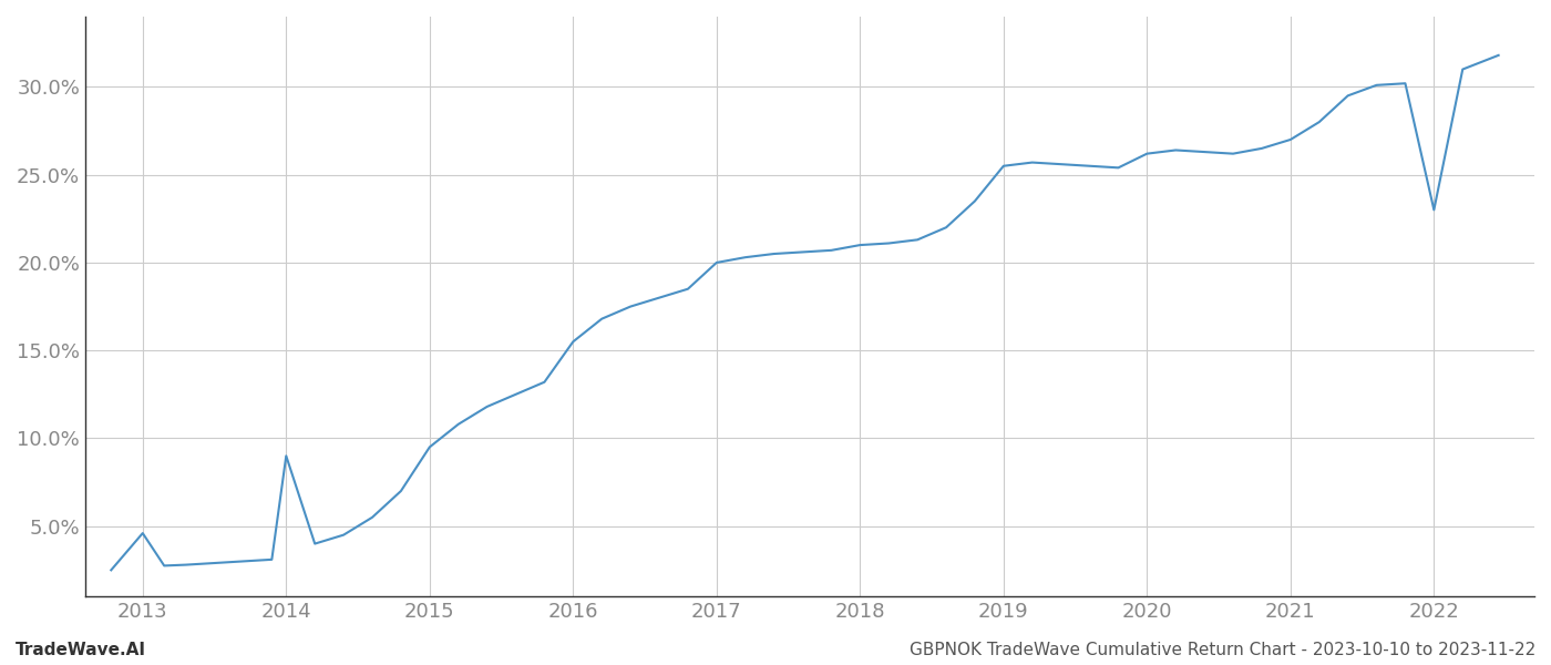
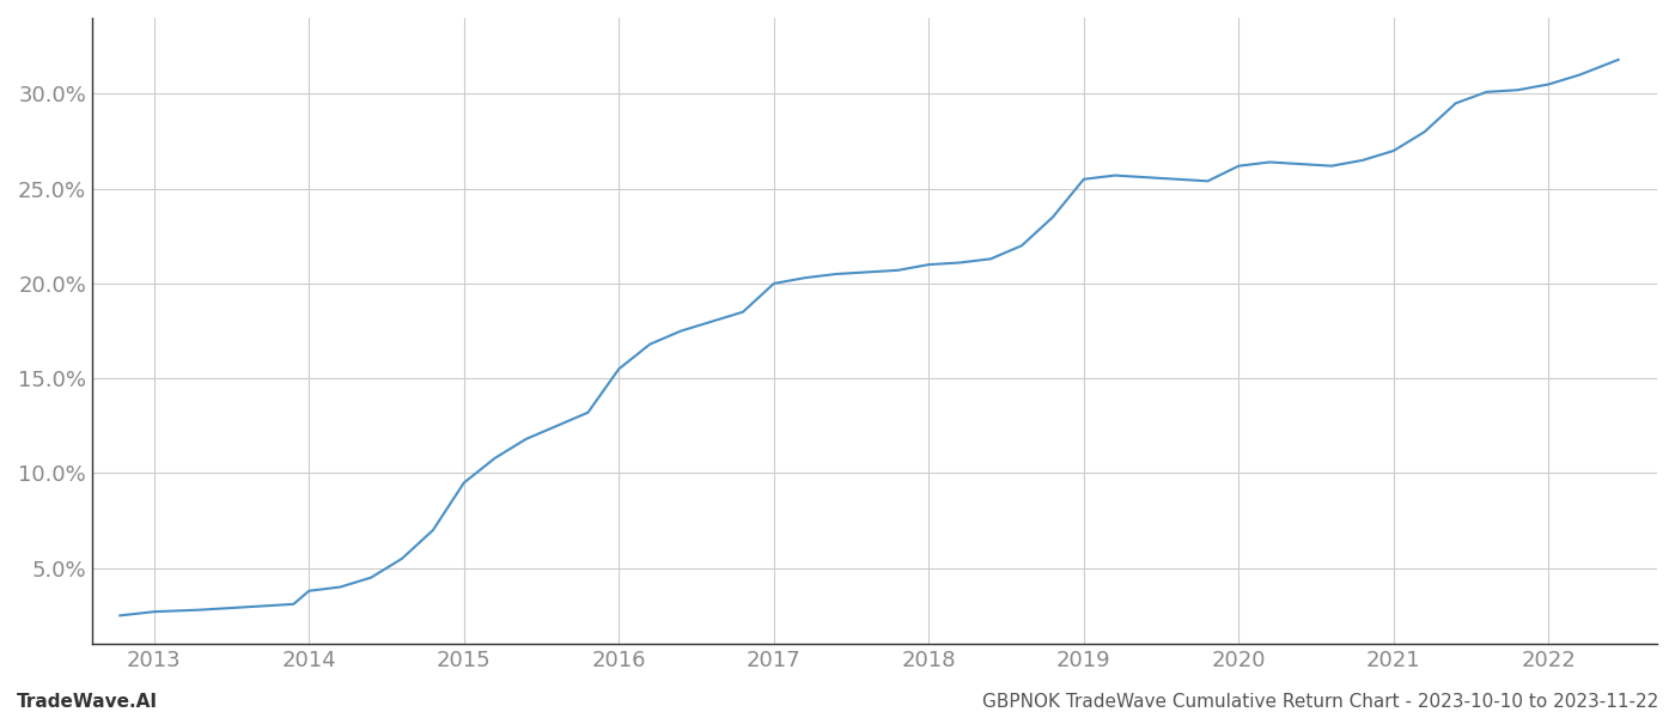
2013: 4.6% -> 2.7%
2014: 9.0% -> 3.8%
2022: 23.0% -> 30.5%
